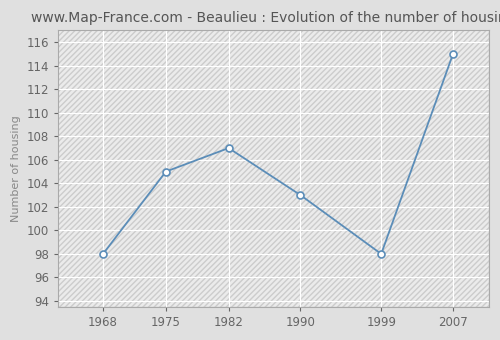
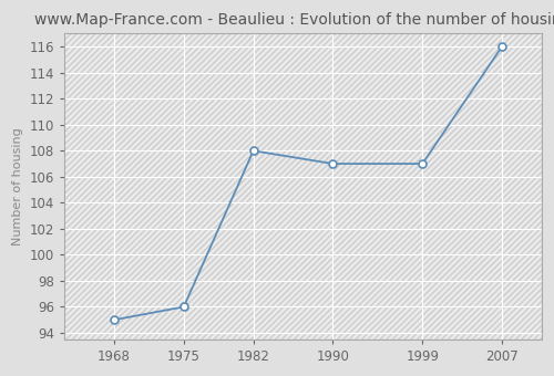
1968: 98 -> 95
1975: 105 -> 96
1982: 107 -> 108
1990: 103 -> 107
1999: 98 -> 107
2007: 115 -> 116
